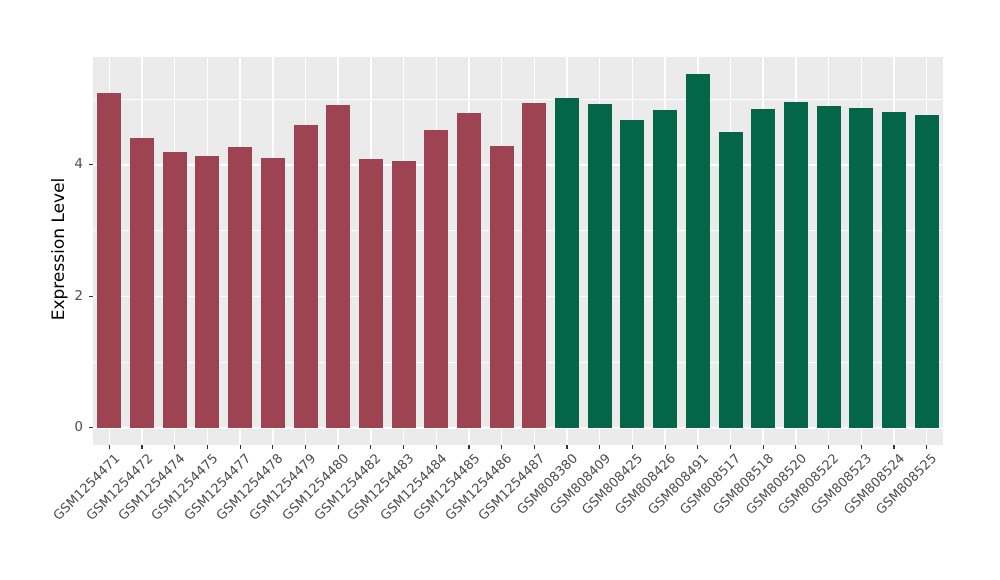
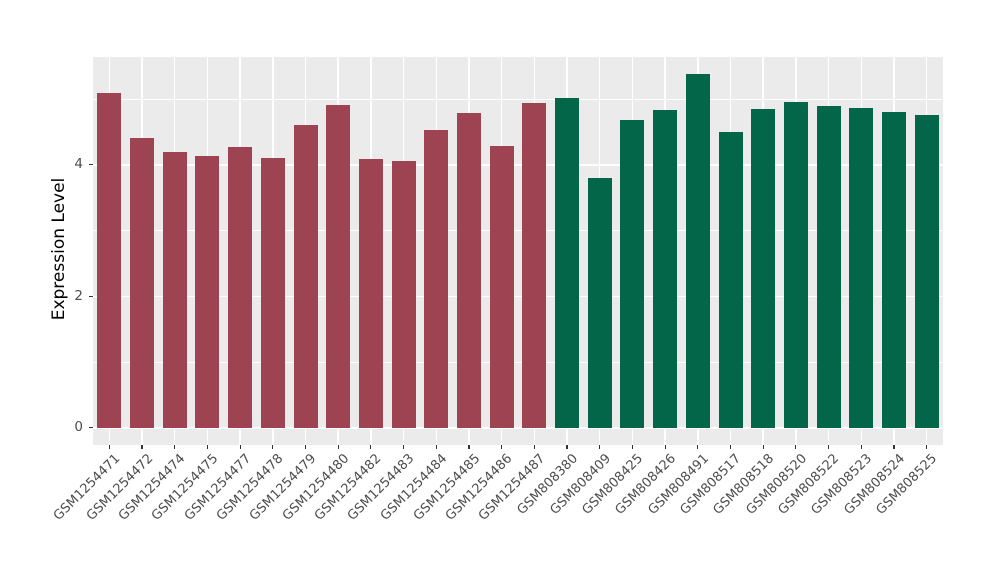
GSM808409: 4.9 -> 3.8
